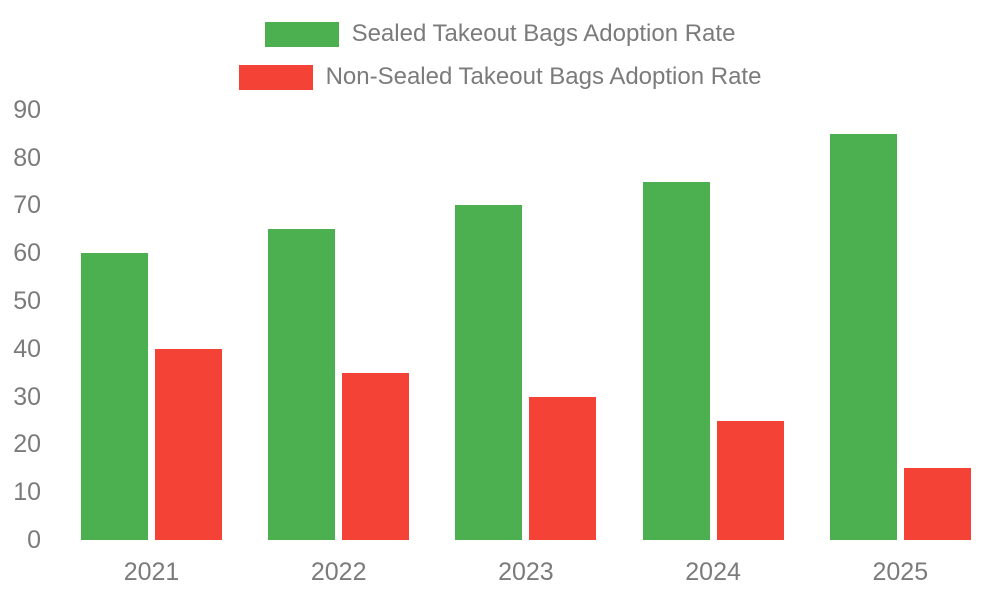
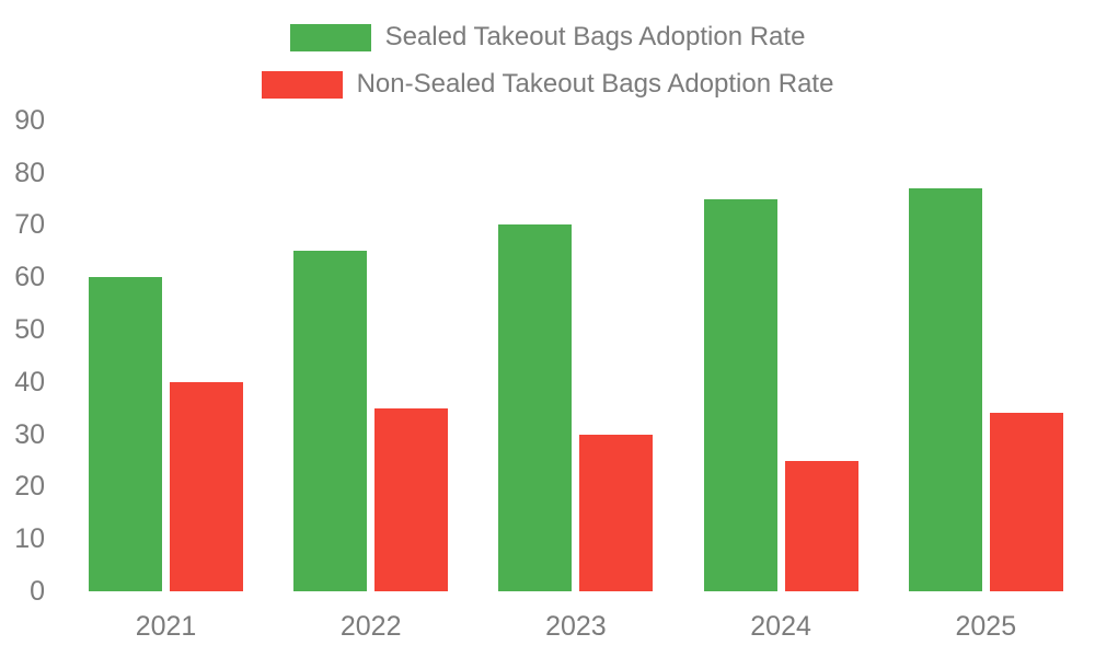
Sealed Takeout Bags Adoption Rate/2025: 85 -> 77
Non-Sealed Takeout Bags Adoption Rate/2025: 15 -> 34
